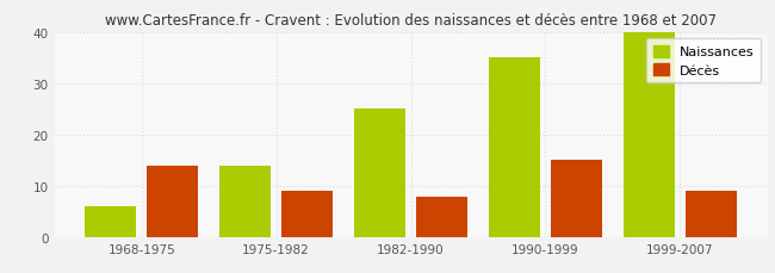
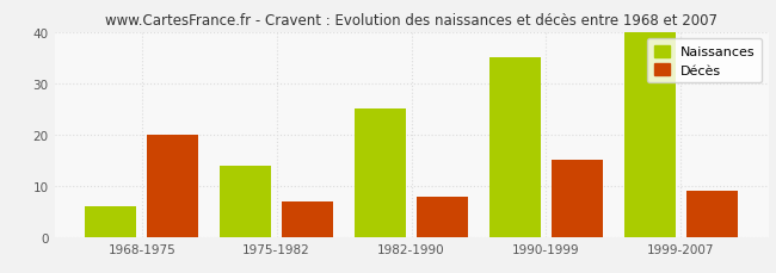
Décès/1968-1975: 14 -> 20
Décès/1975-1982: 9 -> 7
